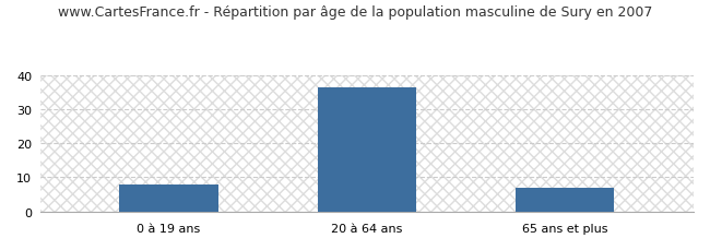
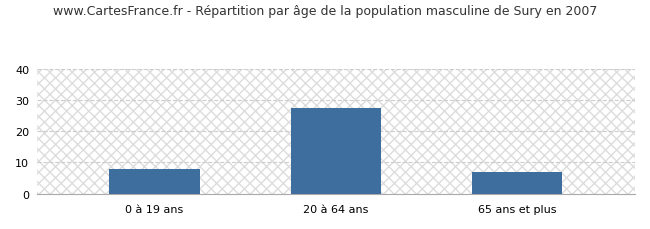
20 à 64 ans: 36.5 -> 27.5
